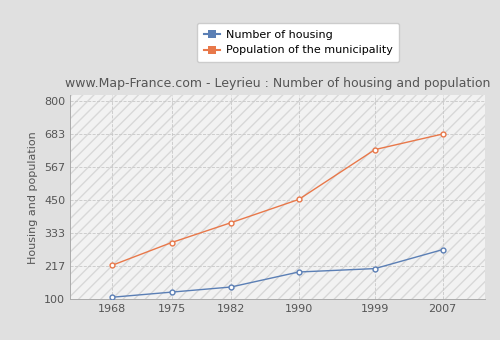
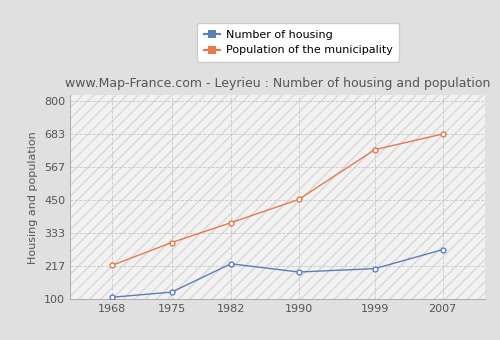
Number of housing/1982: 143 -> 225
